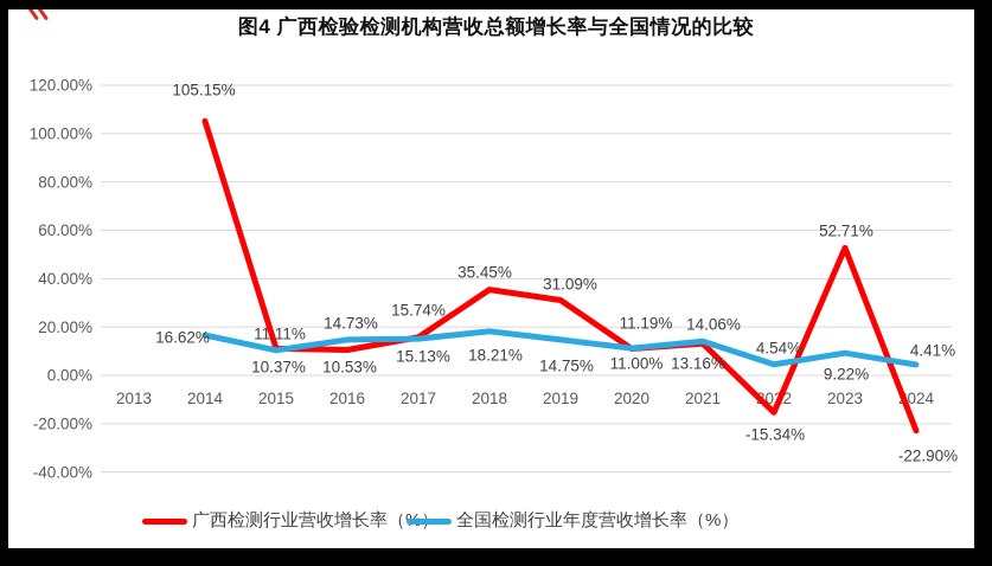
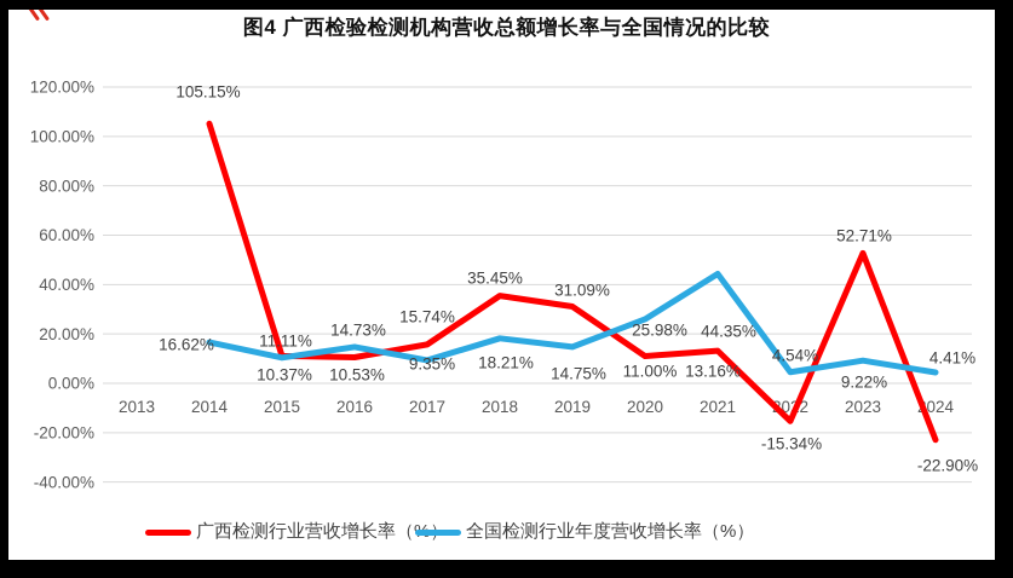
全国检测行业年度营收增长率（%）/2017: 15.13% -> 9.35%
全国检测行业年度营收增长率（%）/2020: 11.19% -> 25.98%
全国检测行业年度营收增长率（%）/2021: 14.06% -> 44.35%
